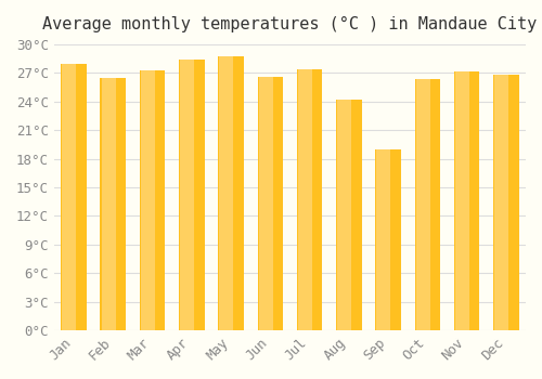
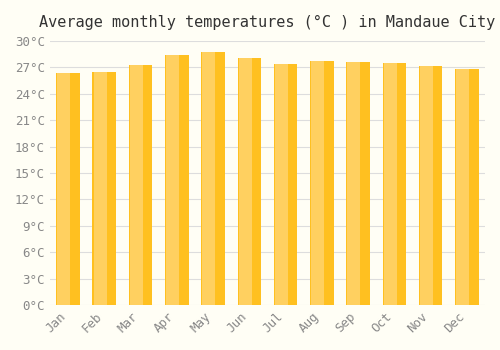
Jan: 28.0°C -> 26.3°C
Jun: 26.6°C -> 28.1°C
Aug: 24.2°C -> 27.7°C
Sep: 19.0°C -> 27.6°C
Oct: 26.4°C -> 27.5°C
